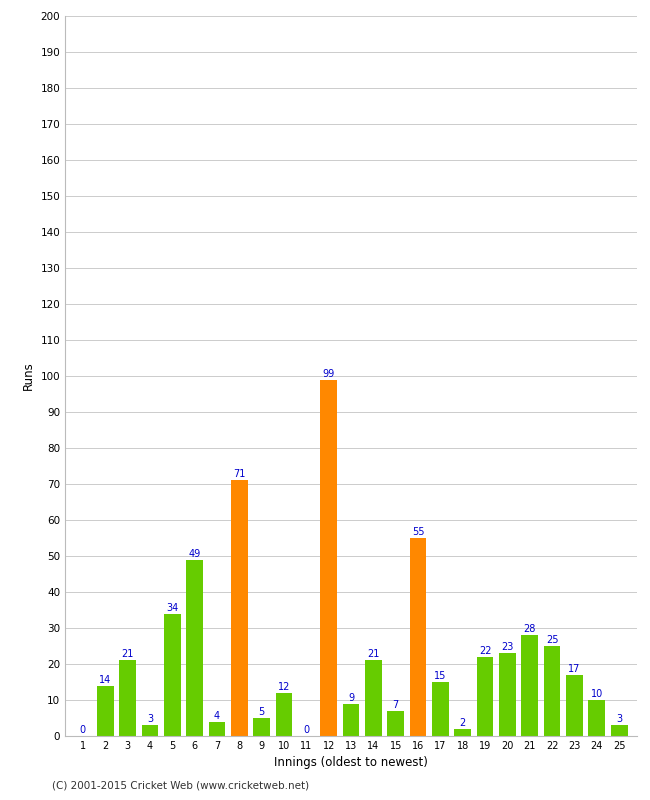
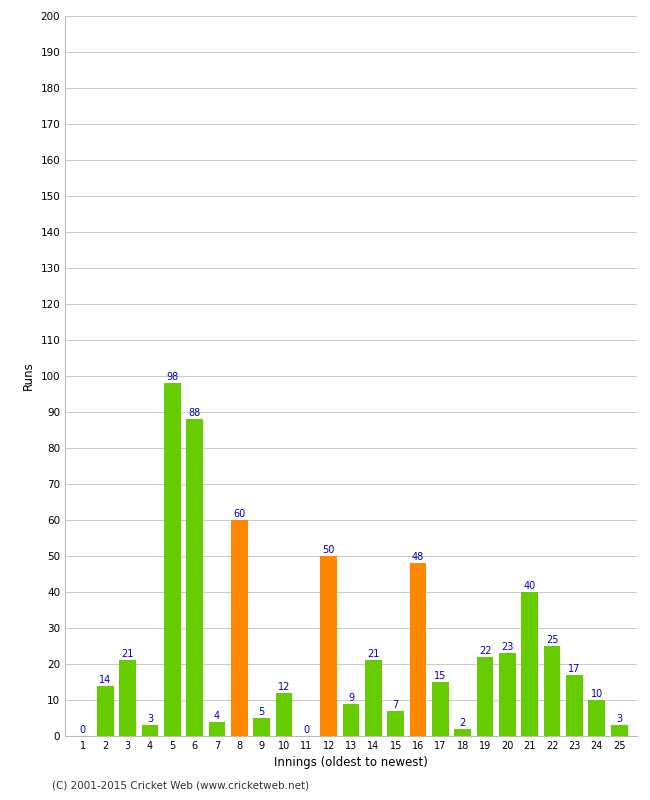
5: 34 -> 98
6: 49 -> 88
8: 71 -> 60
12: 99 -> 50
16: 55 -> 48
21: 28 -> 40
